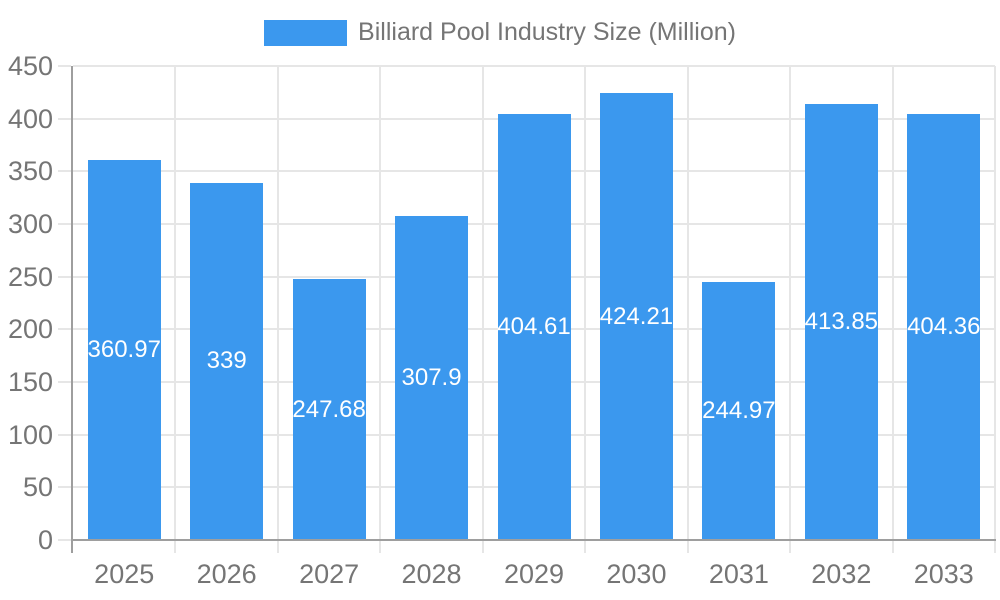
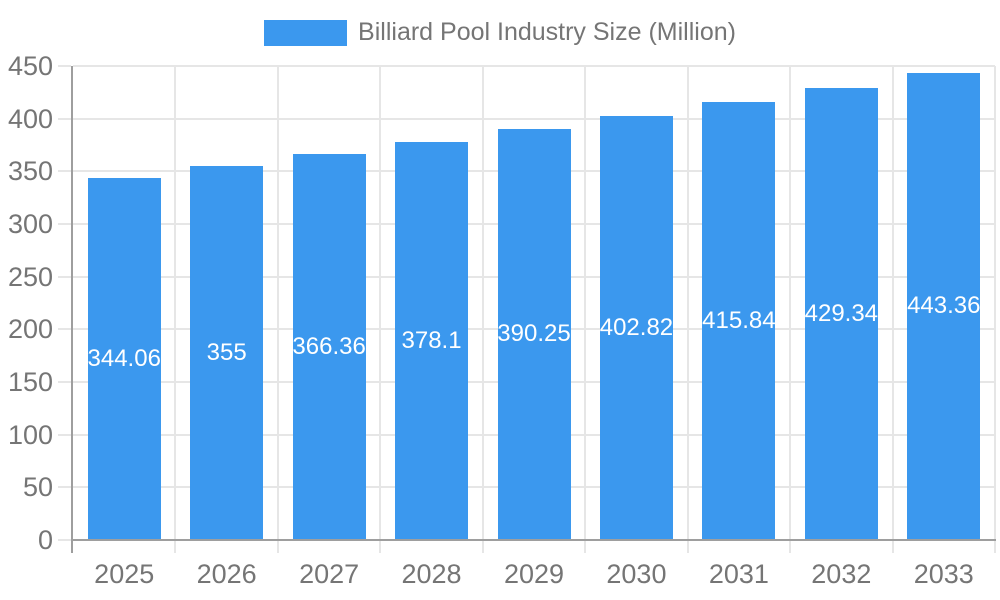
2025: 360.97 -> 344.06
2026: 339 -> 355
2027: 247.68 -> 366.36
2028: 307.9 -> 378.1
2029: 404.61 -> 390.25
2030: 424.21 -> 402.82
2031: 244.97 -> 415.84
2032: 413.85 -> 429.34
2033: 404.36 -> 443.36
